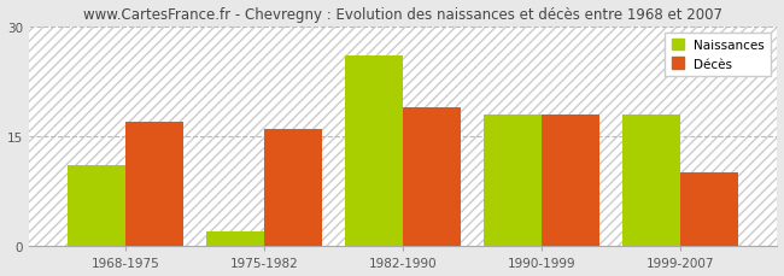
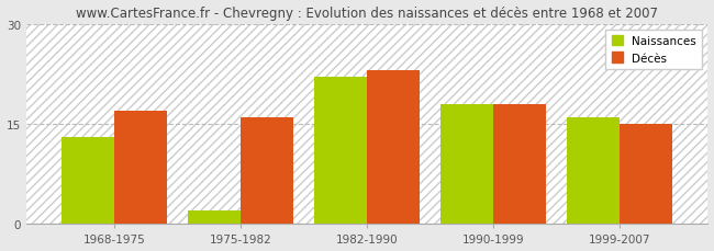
Naissances/1968-1975: 11 -> 13
Naissances/1982-1990: 26 -> 22
Décès/1982-1990: 19 -> 23
Naissances/1999-2007: 18 -> 16
Décès/1999-2007: 10 -> 15
